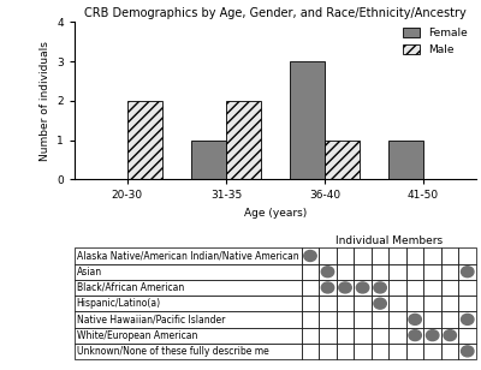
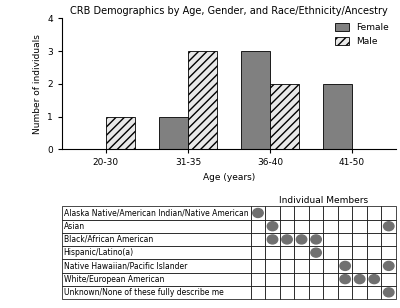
Male/20-30: 2 -> 1
Male/31-35: 2 -> 3
Male/36-40: 1 -> 2
Female/41-50: 1 -> 2
